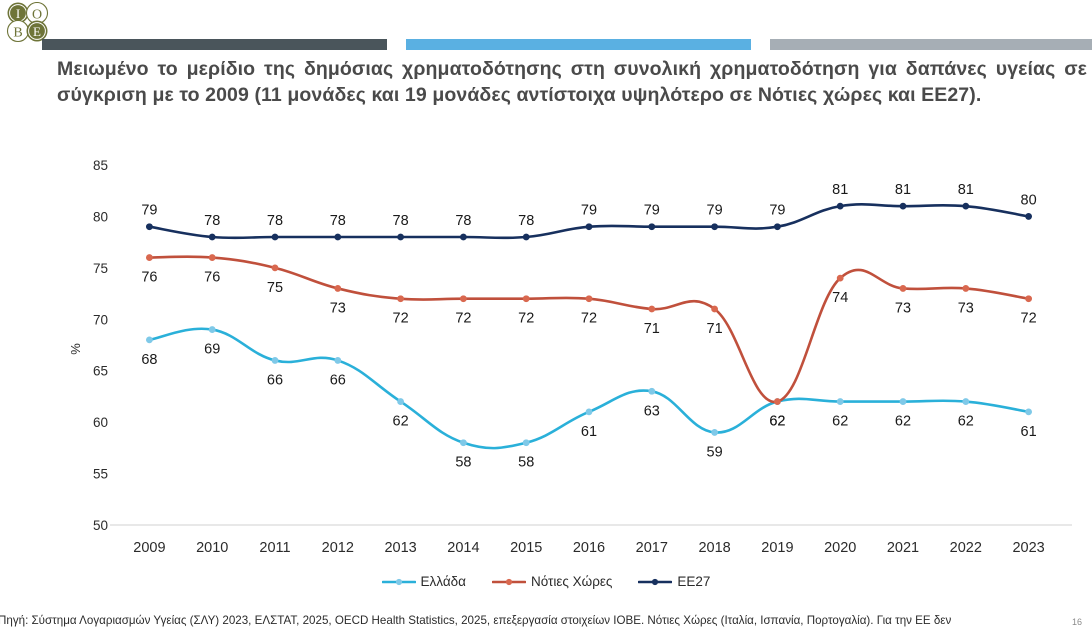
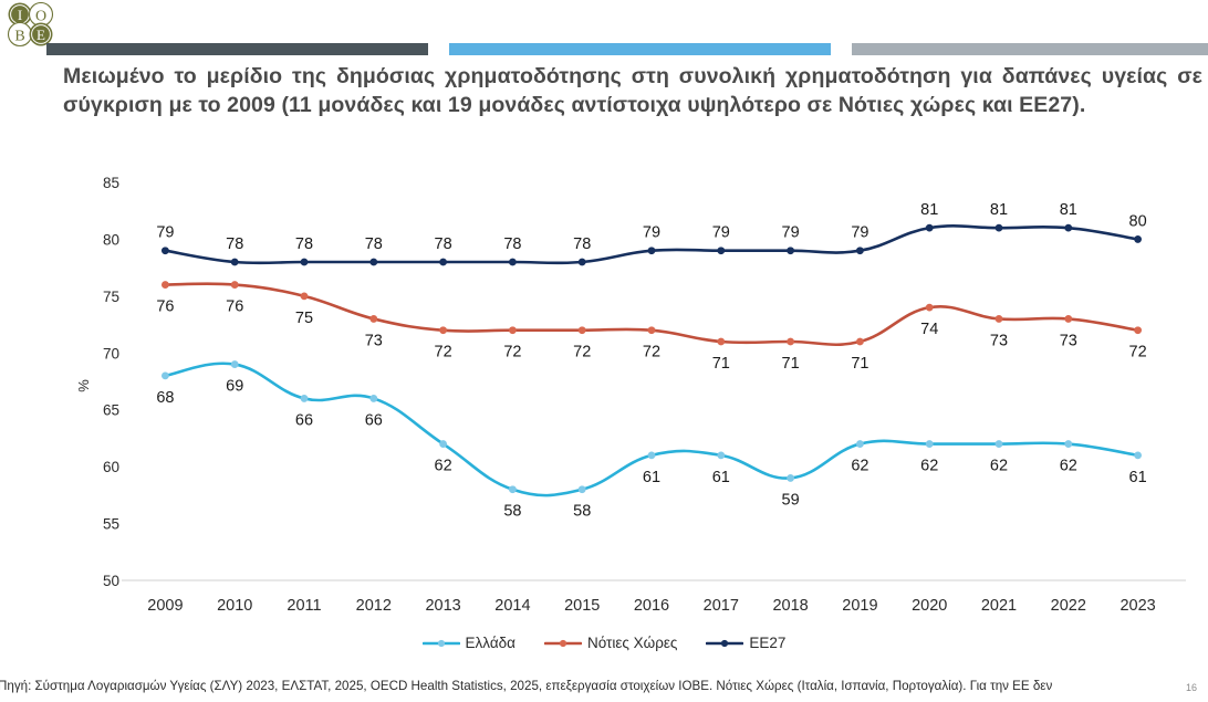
Ελλάδα/2017: 63 -> 61
Νότιες Χώρες/2019: 62 -> 71
